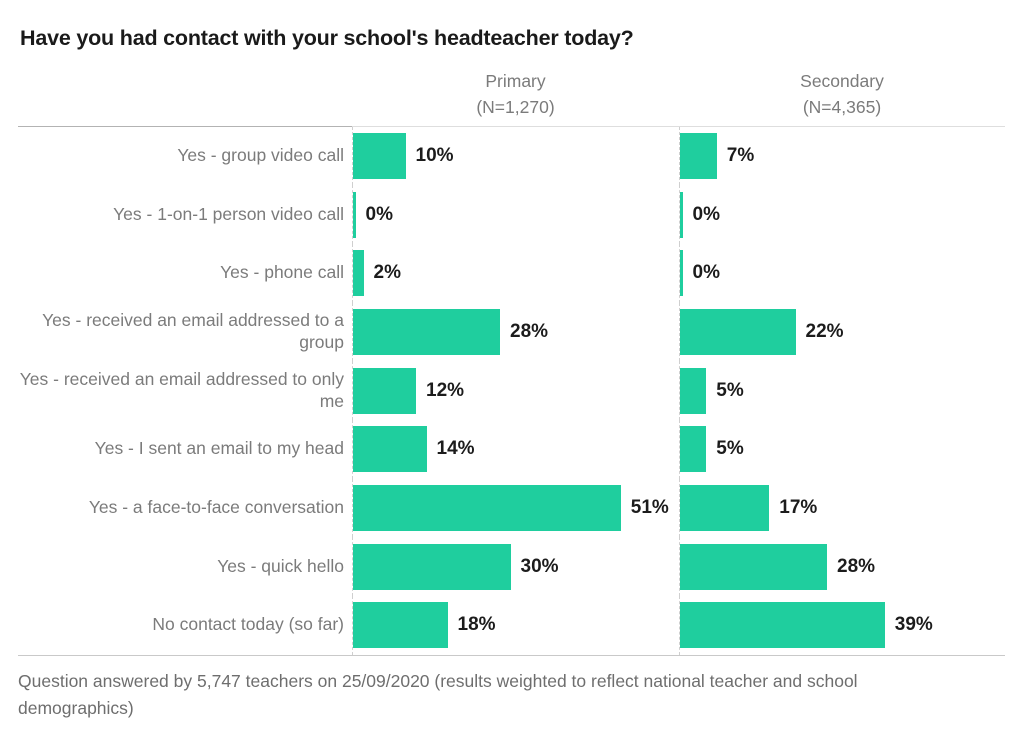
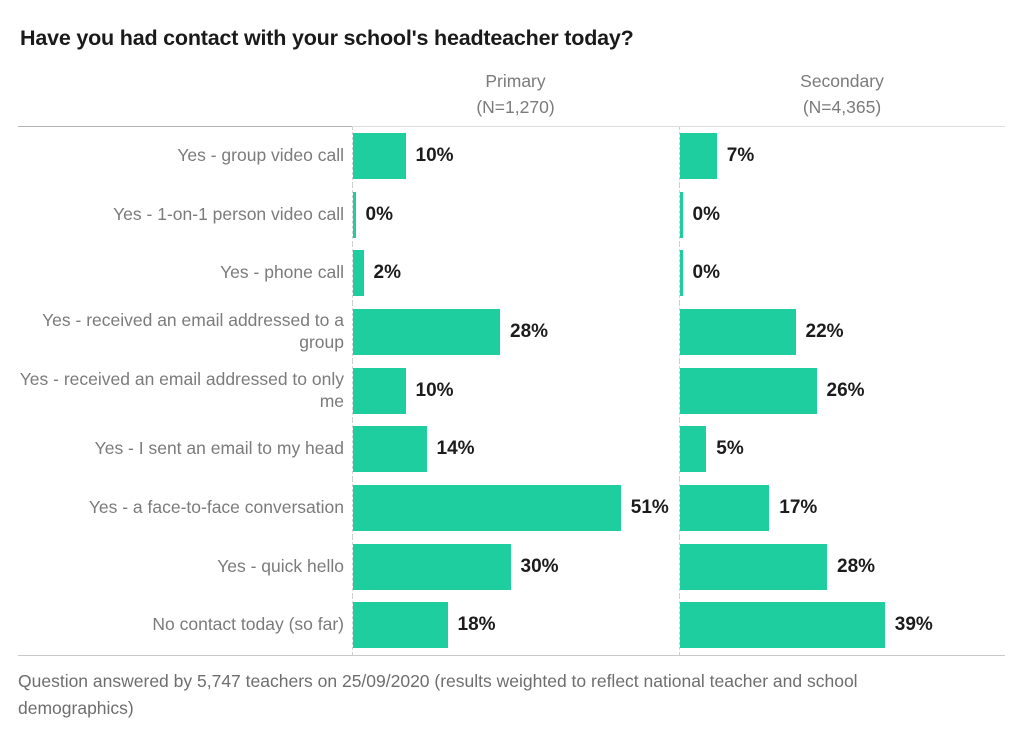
Primary (N=1,270)/Yes - received an email addressed to only me: 12% -> 10%
Secondary (N=4,365)/Yes - received an email addressed to only me: 5% -> 26%
